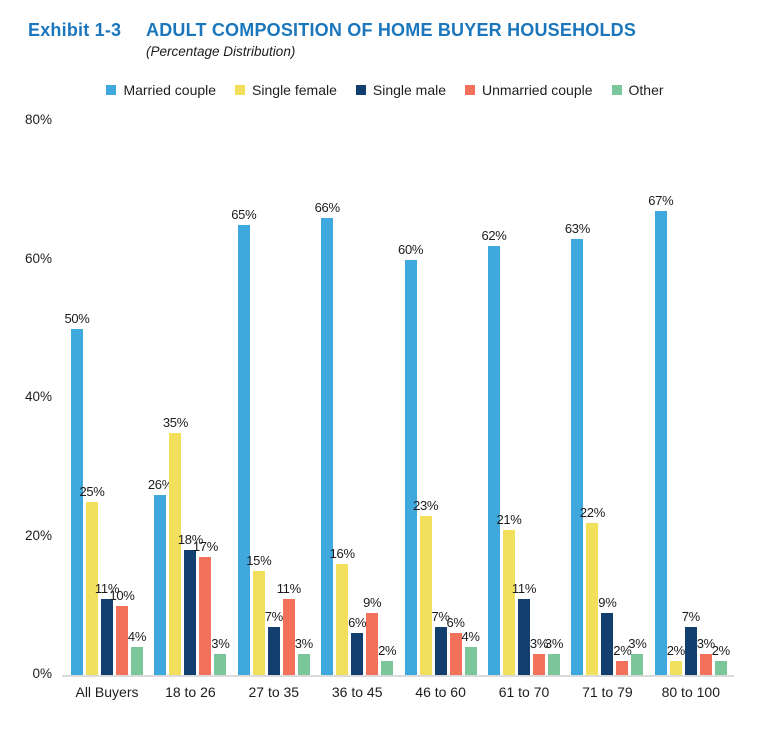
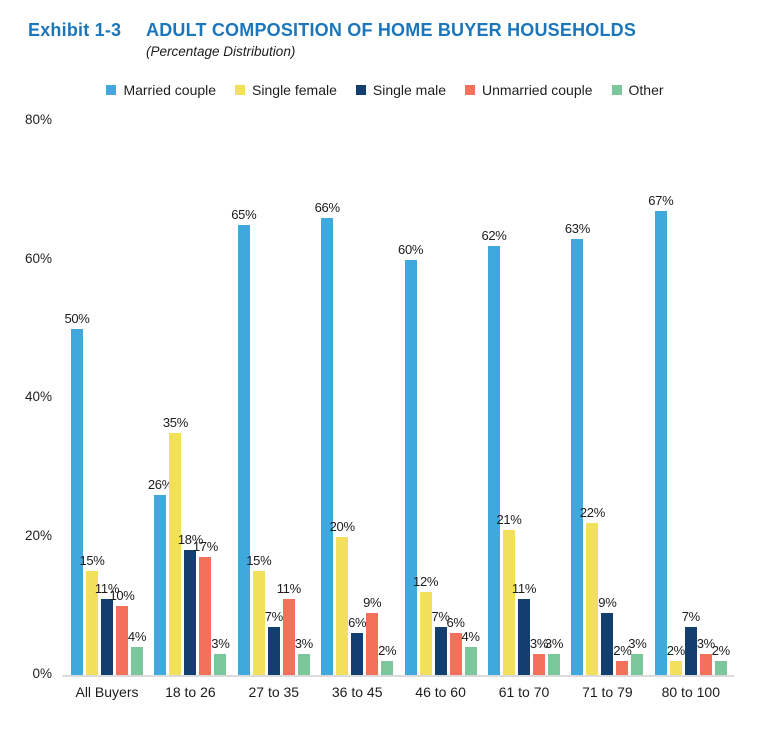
Single female/All Buyers: 25% -> 15%
Single female/36 to 45: 16% -> 20%
Single female/46 to 60: 23% -> 12%
